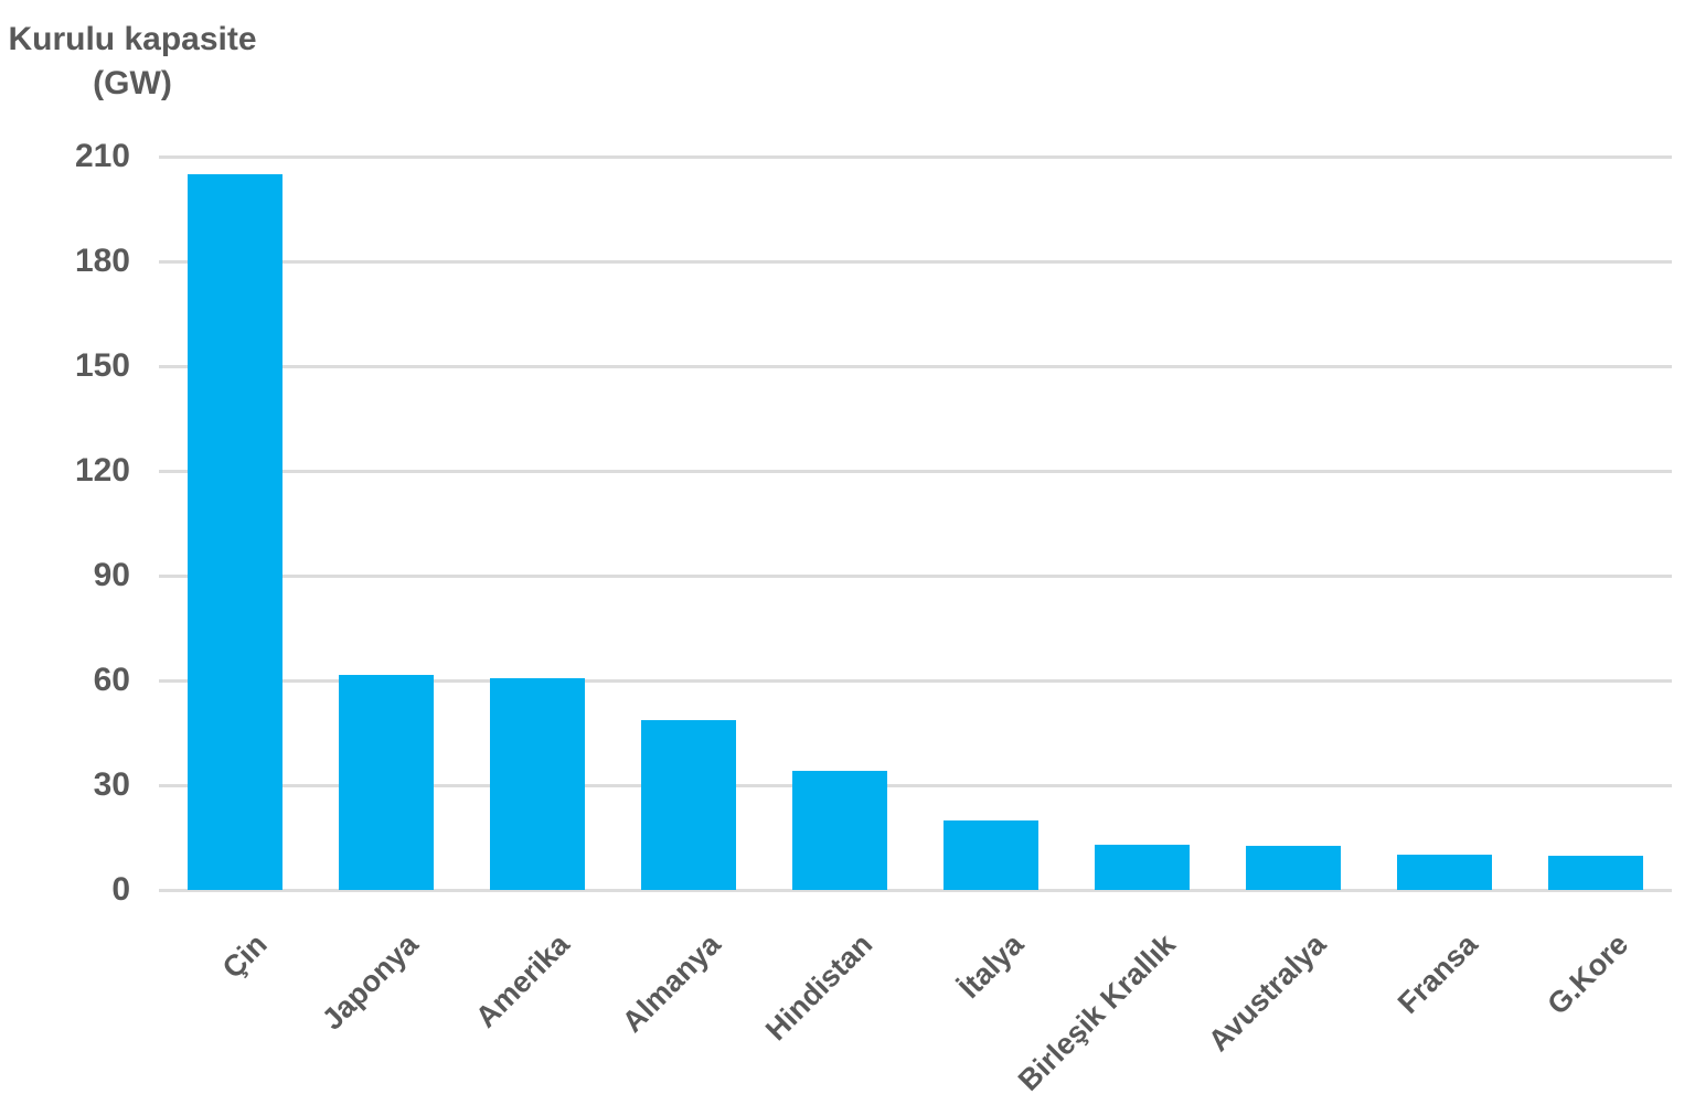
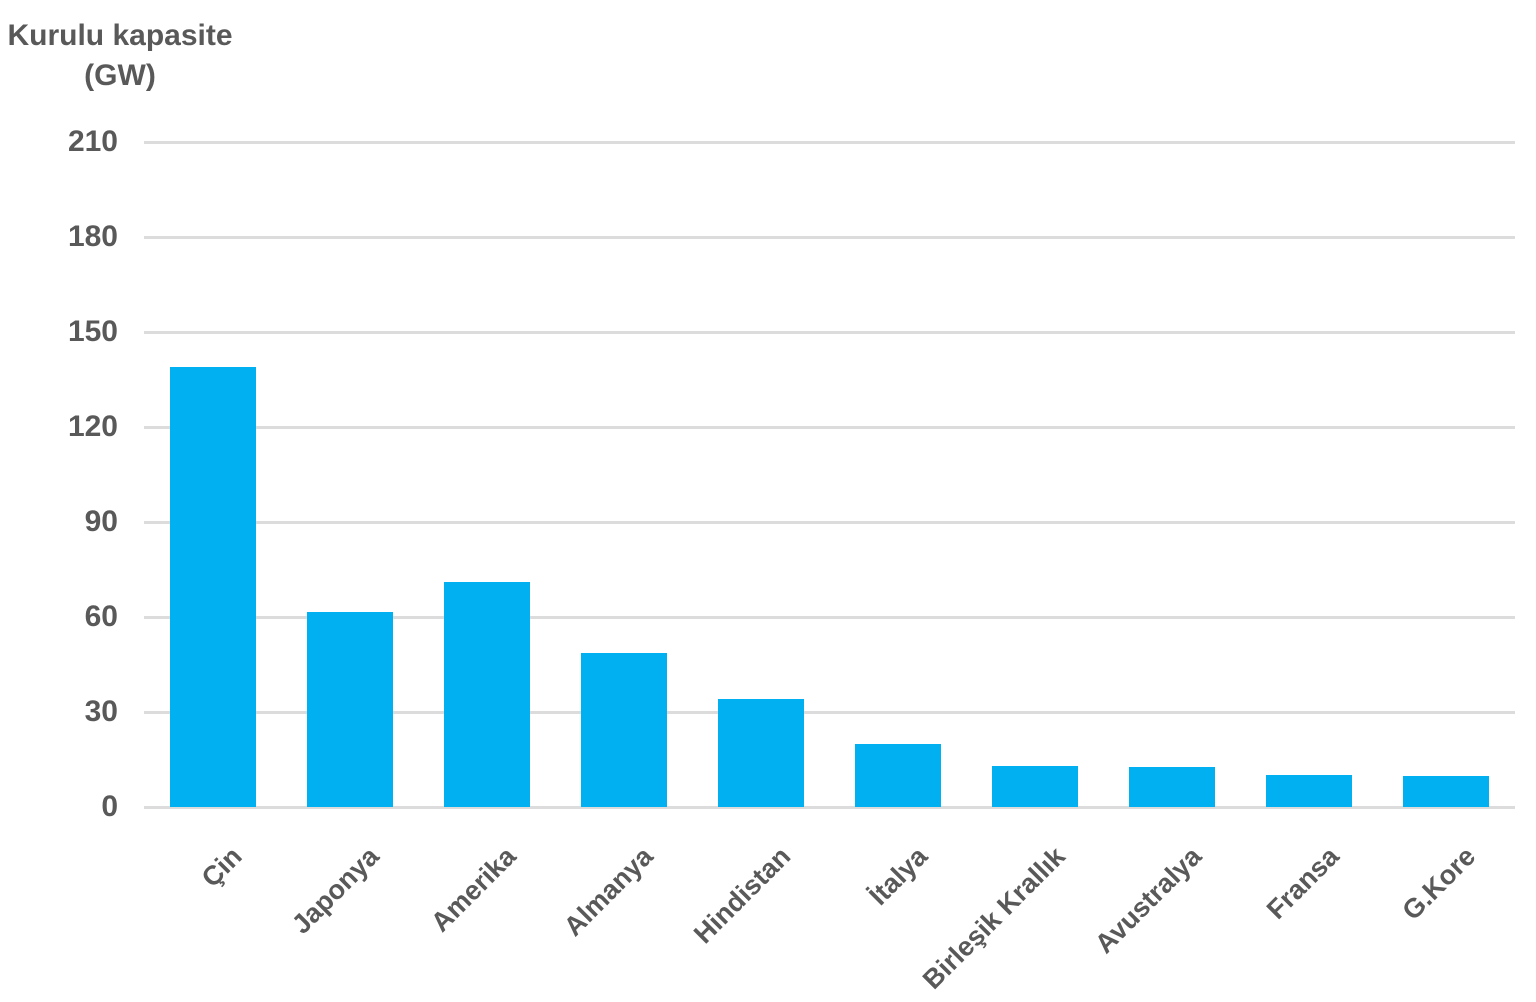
Çin: 205 -> 139
Amerika: 60 -> 71
